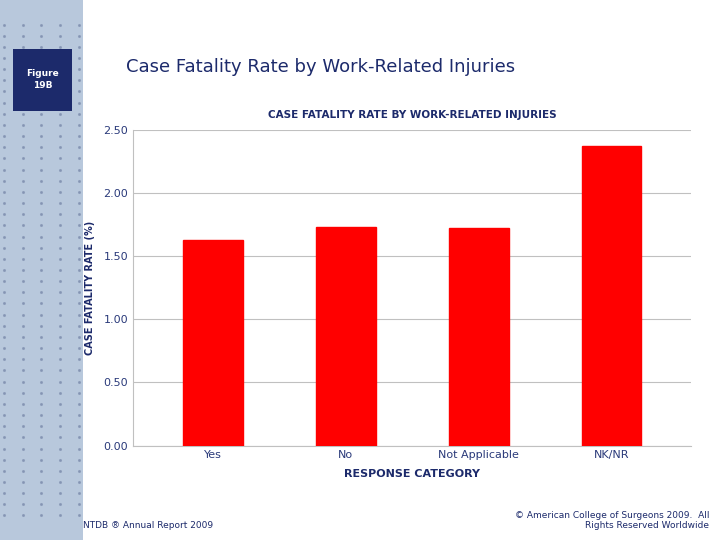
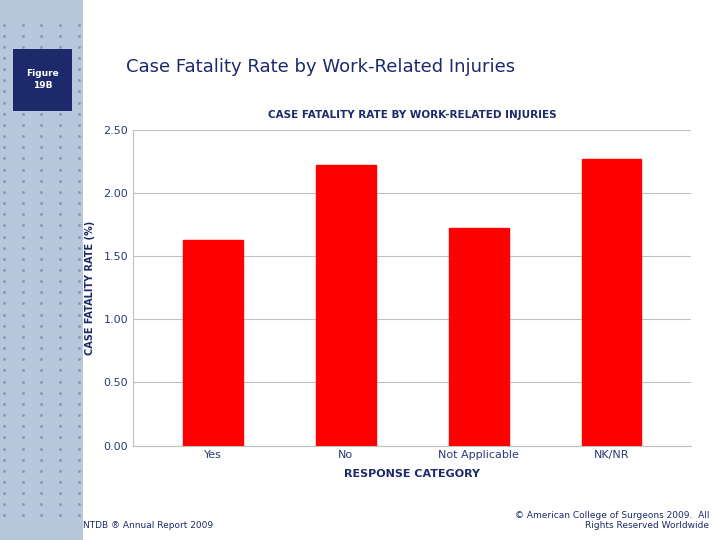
CASE FATALITY RATE BY WORK-RELATED INJURIES/No: 1.73 -> 2.22
CASE FATALITY RATE BY WORK-RELATED INJURIES/NK/NR: 2.37 -> 2.27
